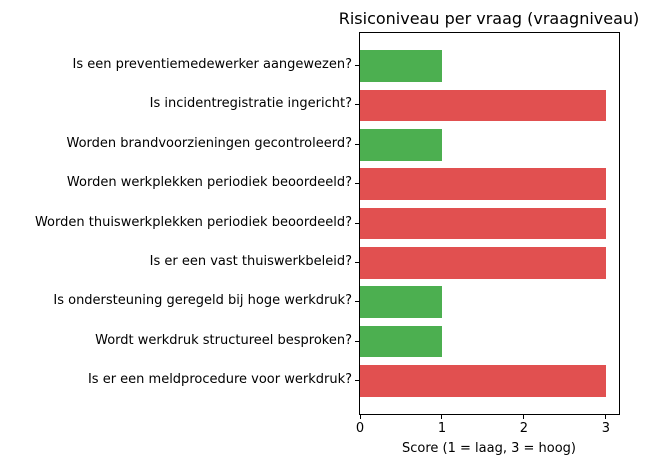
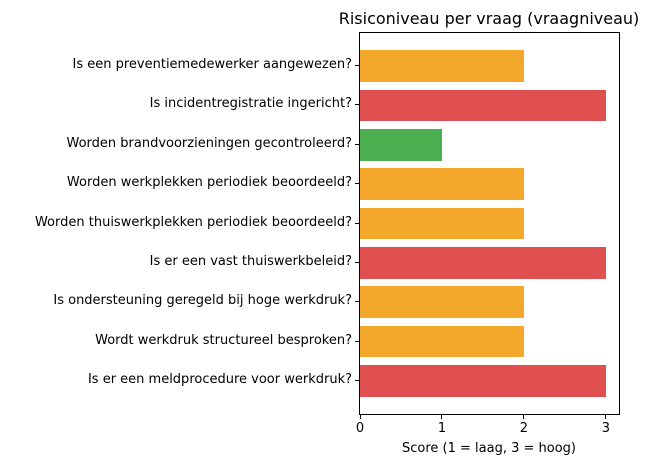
Is een preventiemedewerker aangewezen?: 1 -> 2
Worden werkplekken periodiek beoordeeld?: 3 -> 2
Worden thuiswerkplekken periodiek beoordeeld?: 3 -> 2
Is ondersteuning geregeld bij hoge werkdruk?: 1 -> 2
Wordt werkdruk structureel besproken?: 1 -> 2
